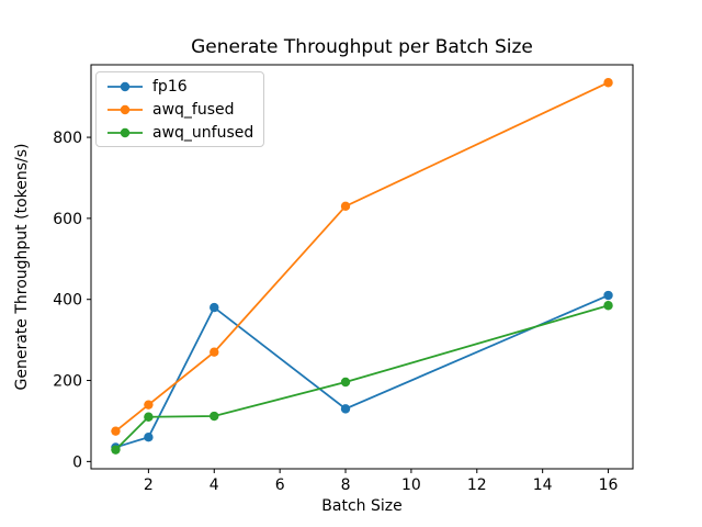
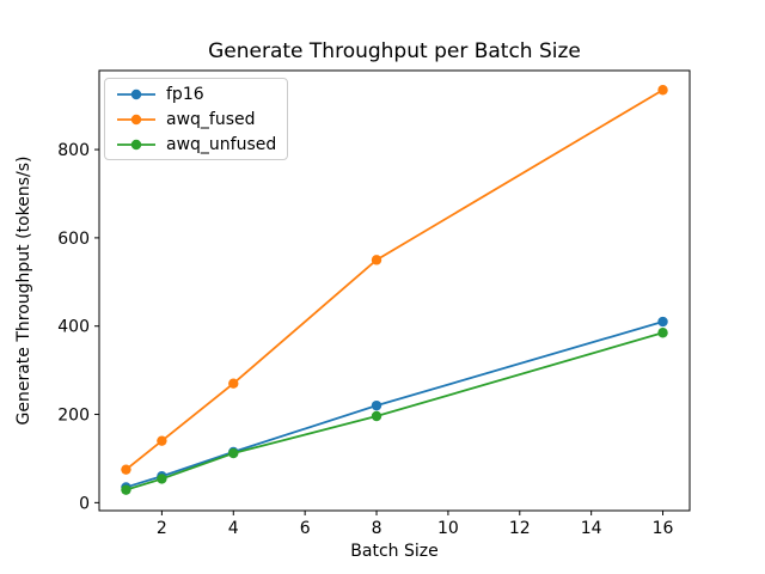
awq_unfused/2: 110 -> 50
fp16/4: 380 -> 120
fp16/8: 130 -> 220
awq_fused/8: 630 -> 550
